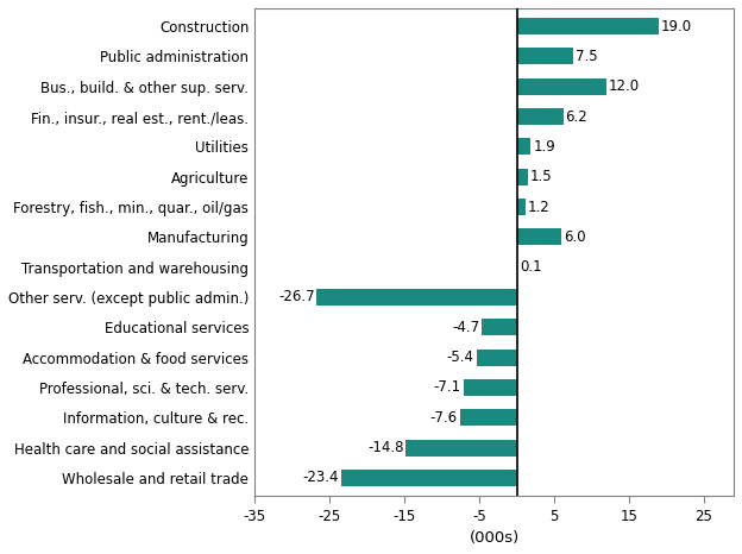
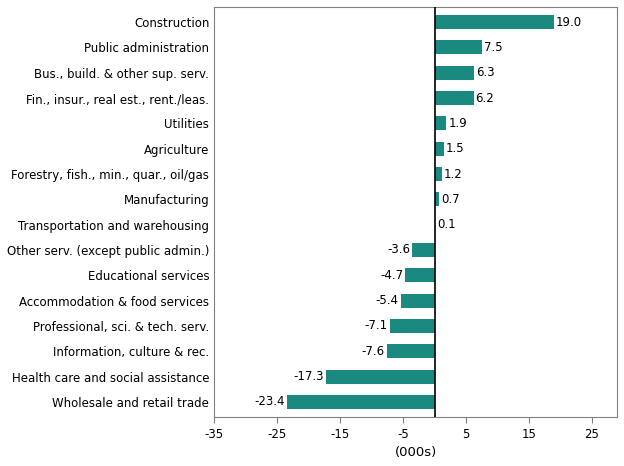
Bus., build. & other sup. serv.: 12.0 -> 6.3
Manufacturing: 6.0 -> 0.7
Other serv. (except public admin.): -26.7 -> -3.6
Health care and social assistance: -14.8 -> -17.3
